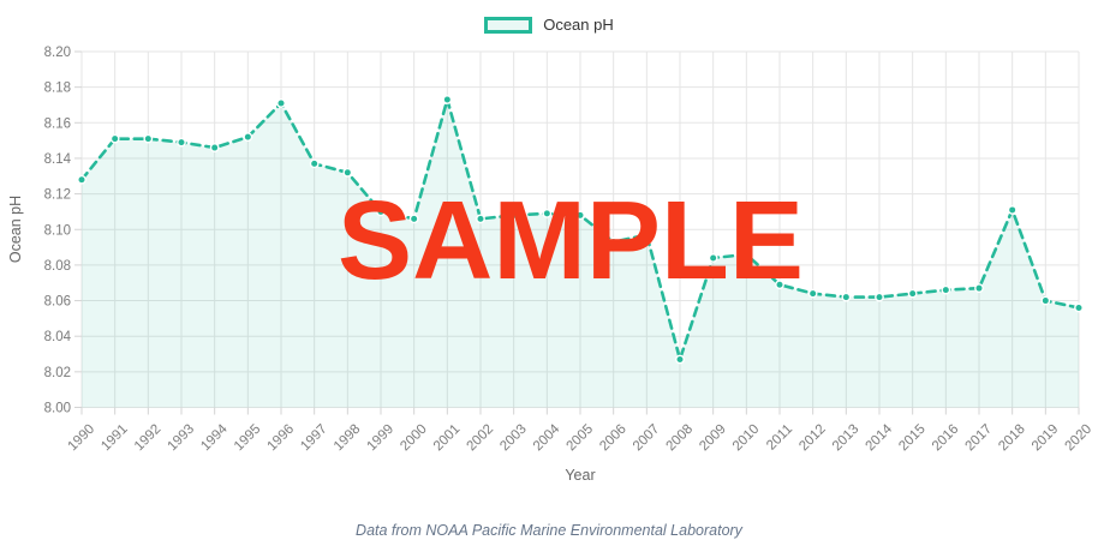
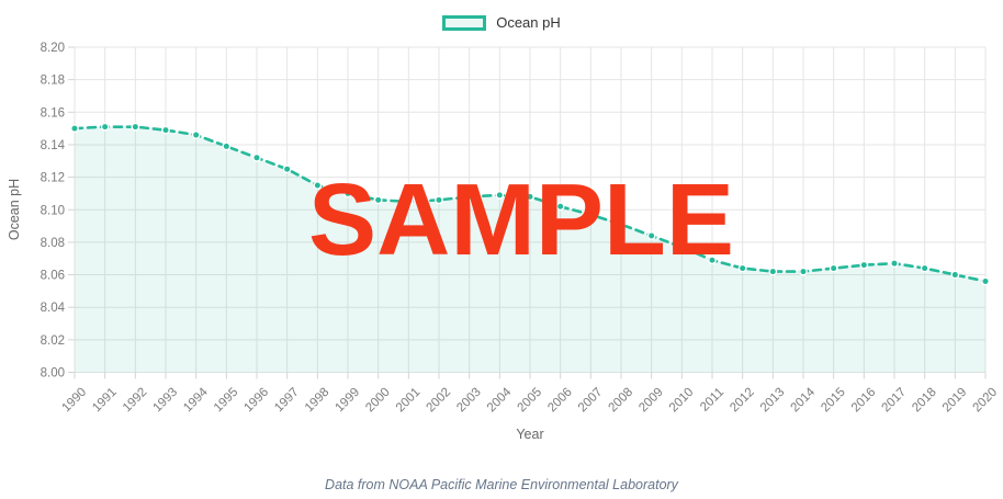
1990: 8.128 -> 8.150
1995: 8.152 -> 8.139
1996: 8.171 -> 8.132
1997: 8.137 -> 8.125
1998: 8.132 -> 8.115
2001: 8.173 -> 8.105
2006: 8.093 -> 8.102
2008: 8.027 -> 8.091
2010: 8.086 -> 8.077
2018: 8.111 -> 8.064
